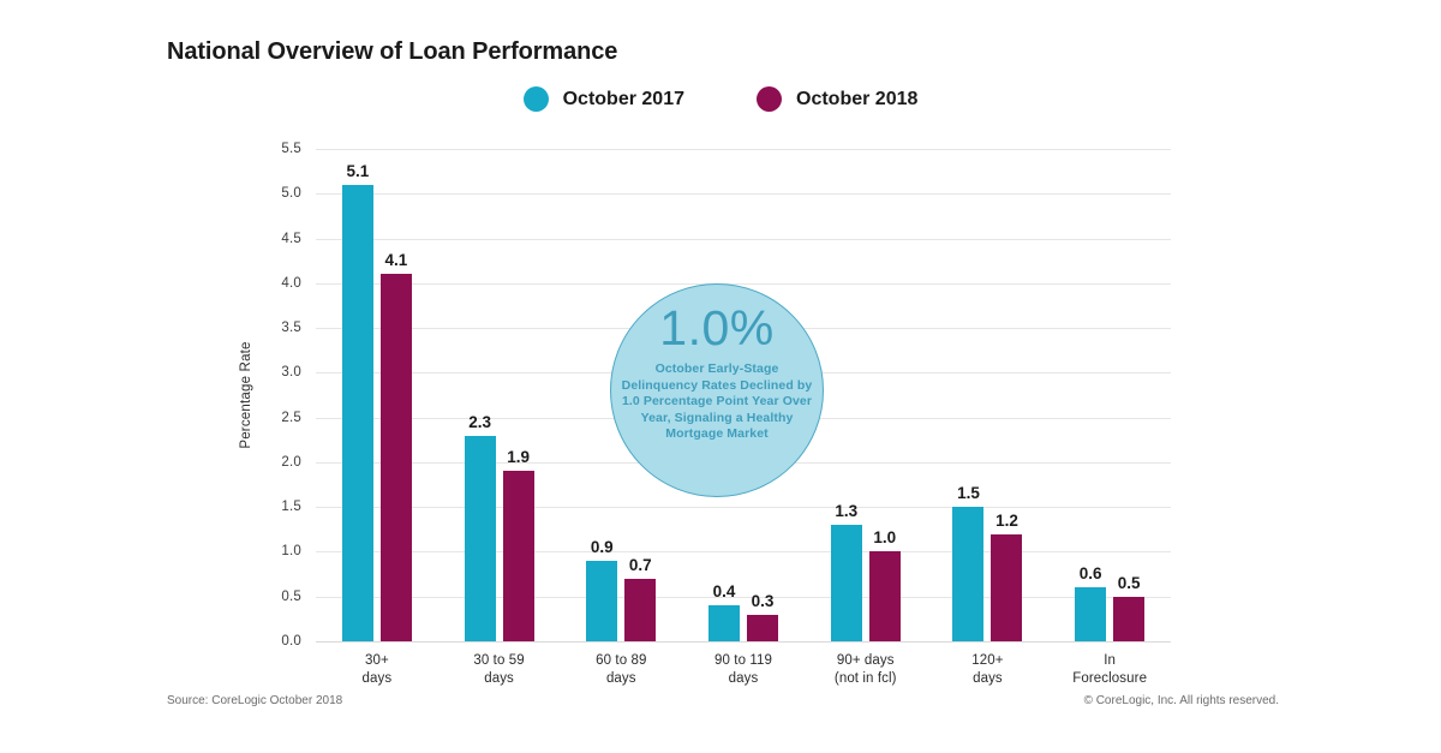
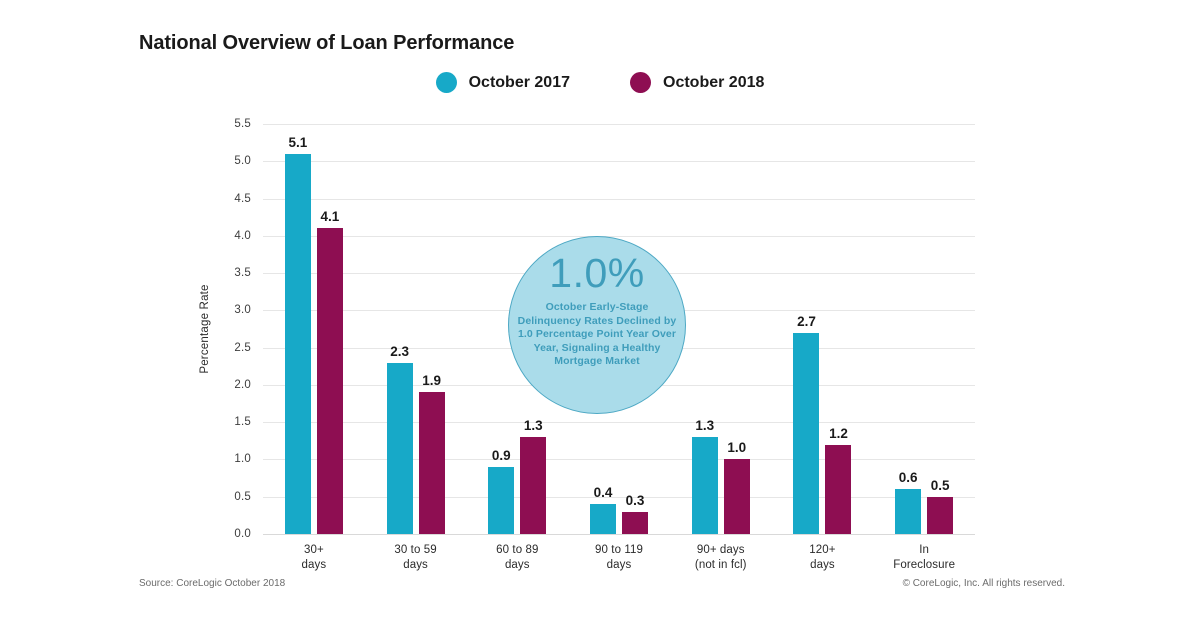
October 2018/60 to 89 days: 0.7 -> 1.3
October 2017/120+ days: 1.5 -> 2.7
